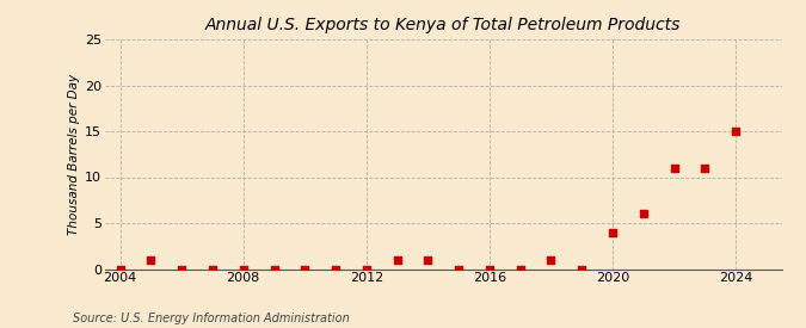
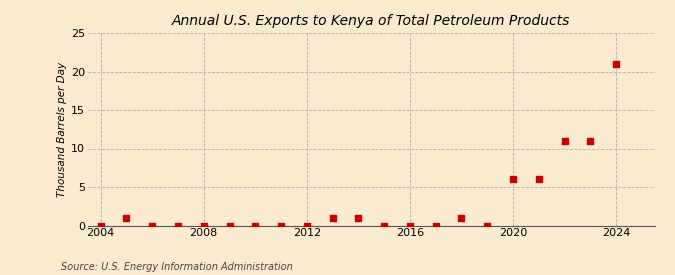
2020: 4 -> 6
2024: 15 -> 21
